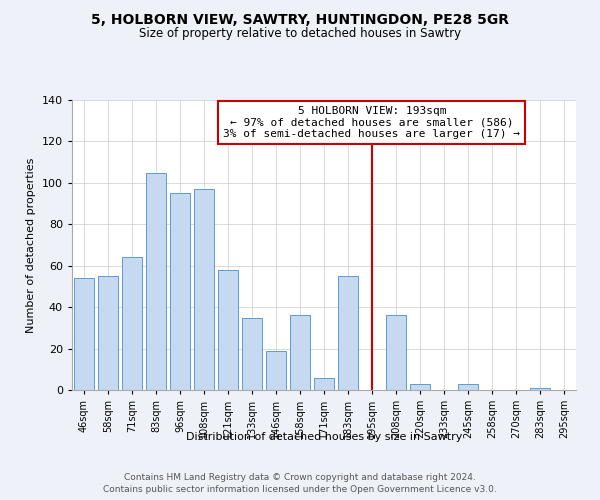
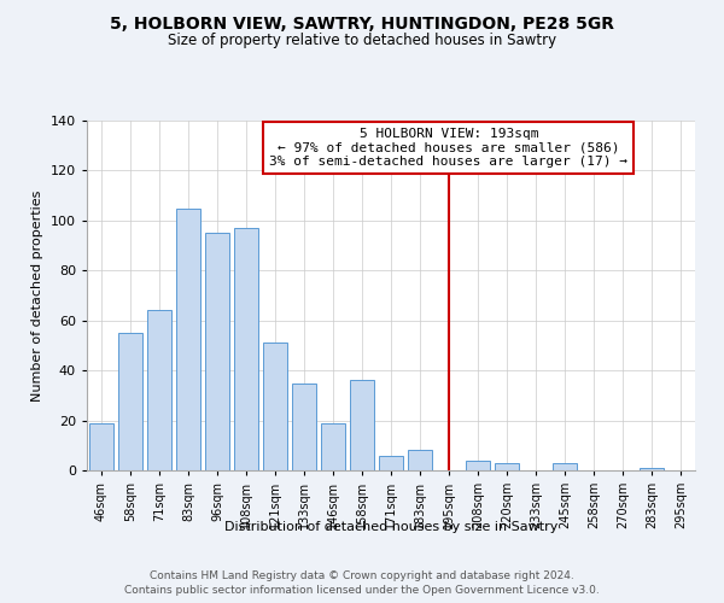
46sqm: 54 -> 19
121sqm: 58 -> 51
183sqm: 55 -> 8
208sqm: 36 -> 4
